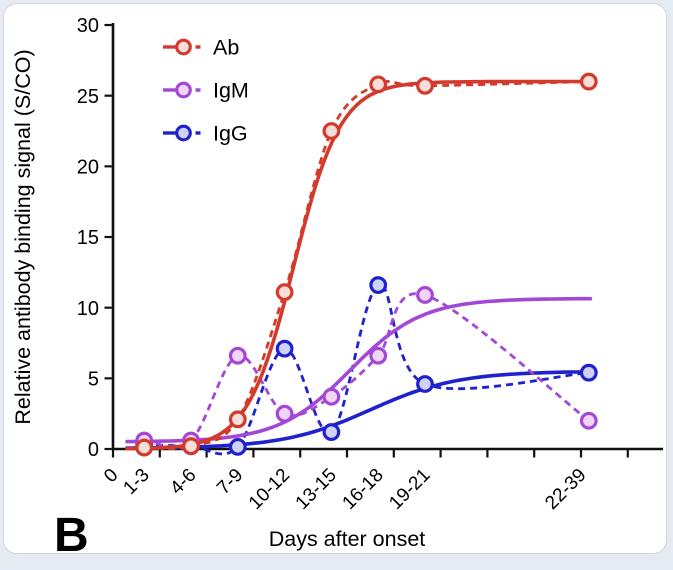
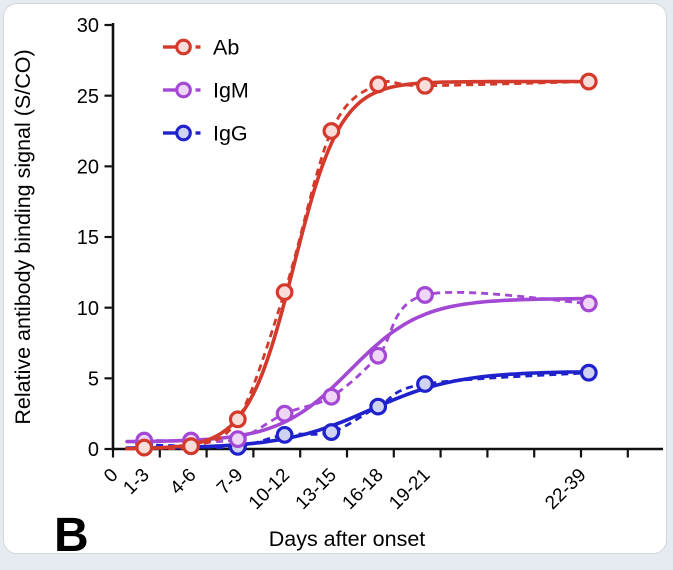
IgM/7-9: 6.6 -> 0.7
IgG/10-12: 7.1 -> 1.0
IgG/16-18: 11.6 -> 3.0
IgM/22-39: 2.0 -> 10.3
